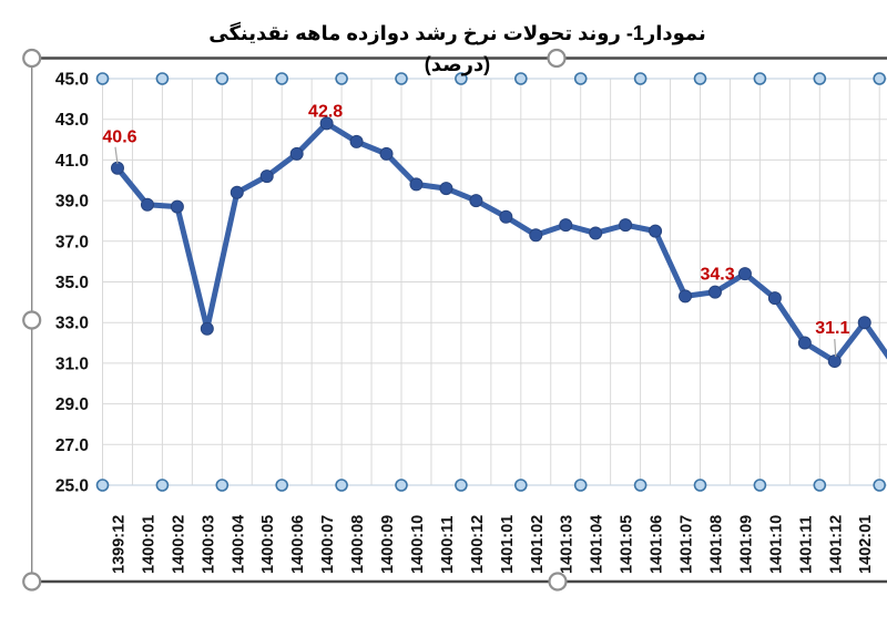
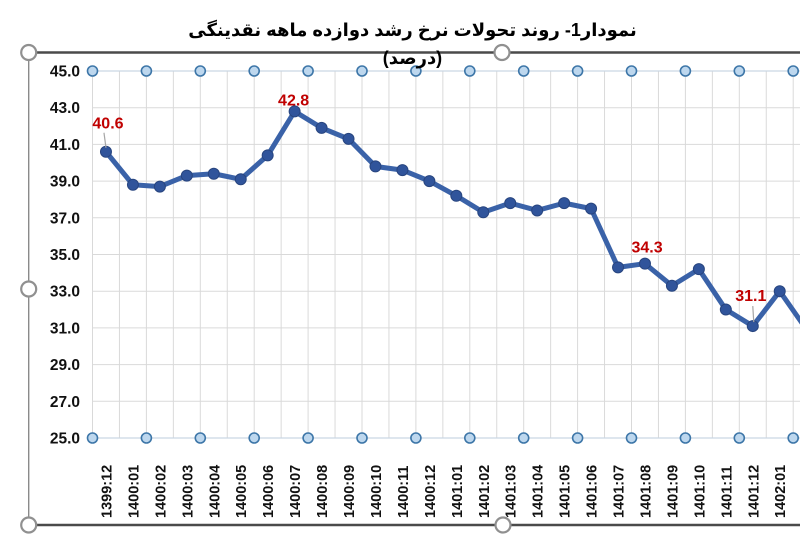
1400:03: 32.7 -> 39.3
1400:05: 40.2 -> 39.1
1400:06: 41.3 -> 40.4
1401:09: 35.4 -> 33.3
